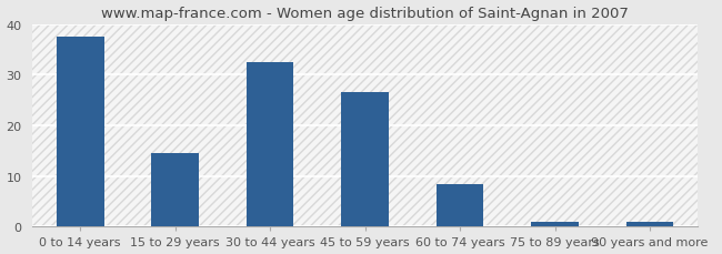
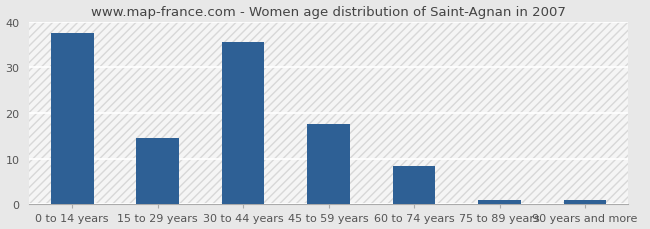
30 to 44 years: 32.5 -> 35.5
45 to 59 years: 26.5 -> 17.5
